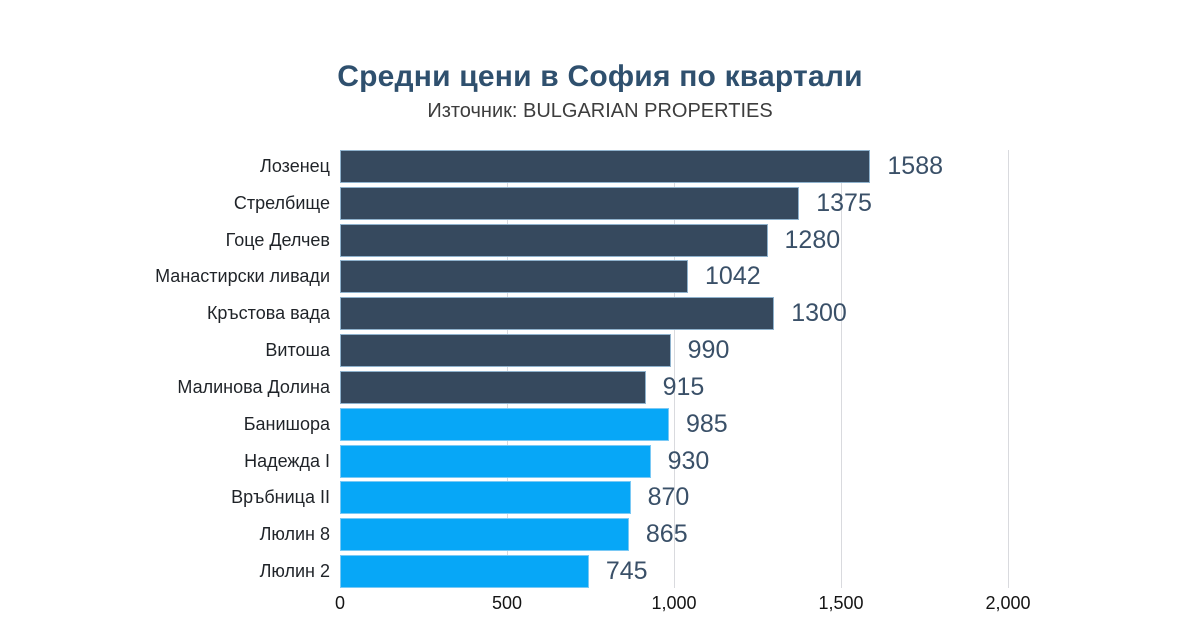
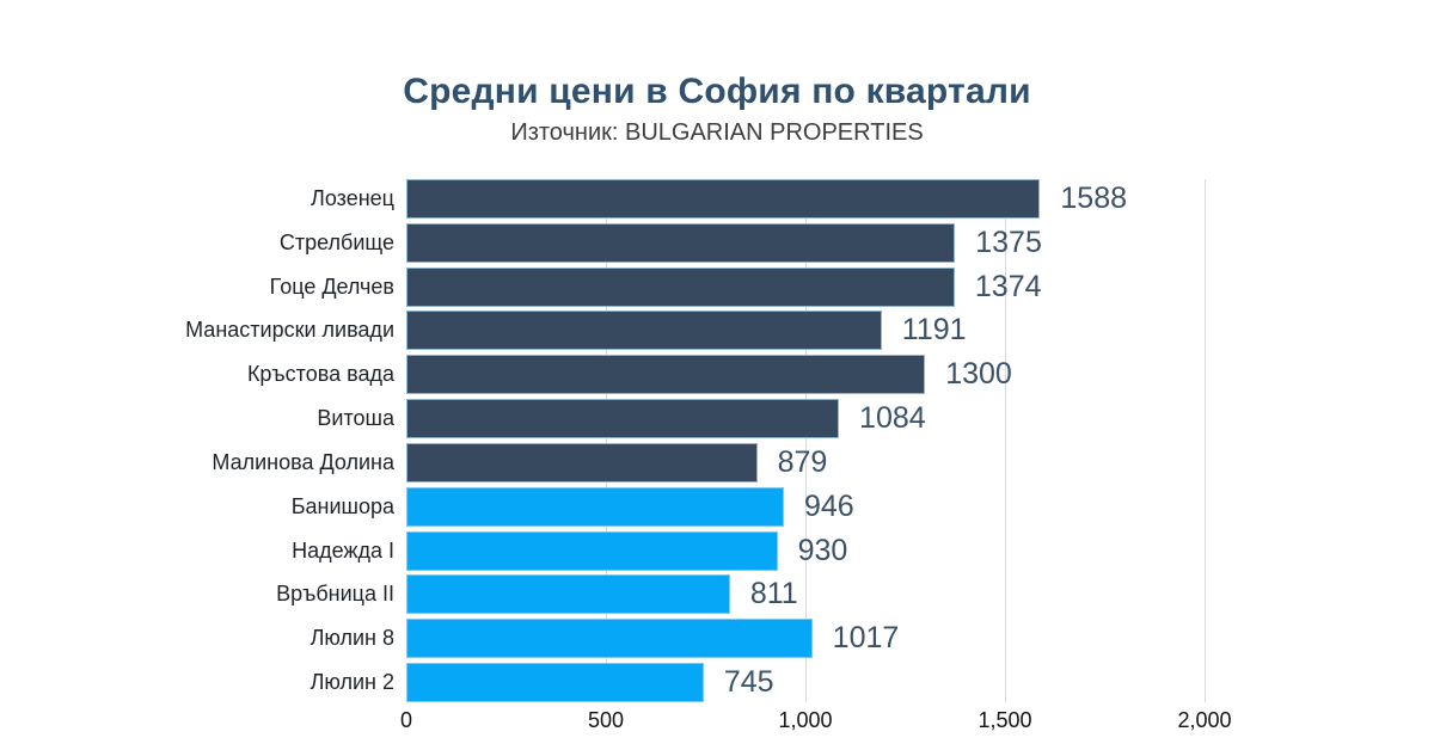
Гоце Делчев: 1280 -> 1374
Манастирски ливади: 1042 -> 1191
Витоша: 990 -> 1084
Малинова Долина: 915 -> 879
Банишора: 985 -> 946
Връбница II: 870 -> 811
Люлин 8: 865 -> 1017
